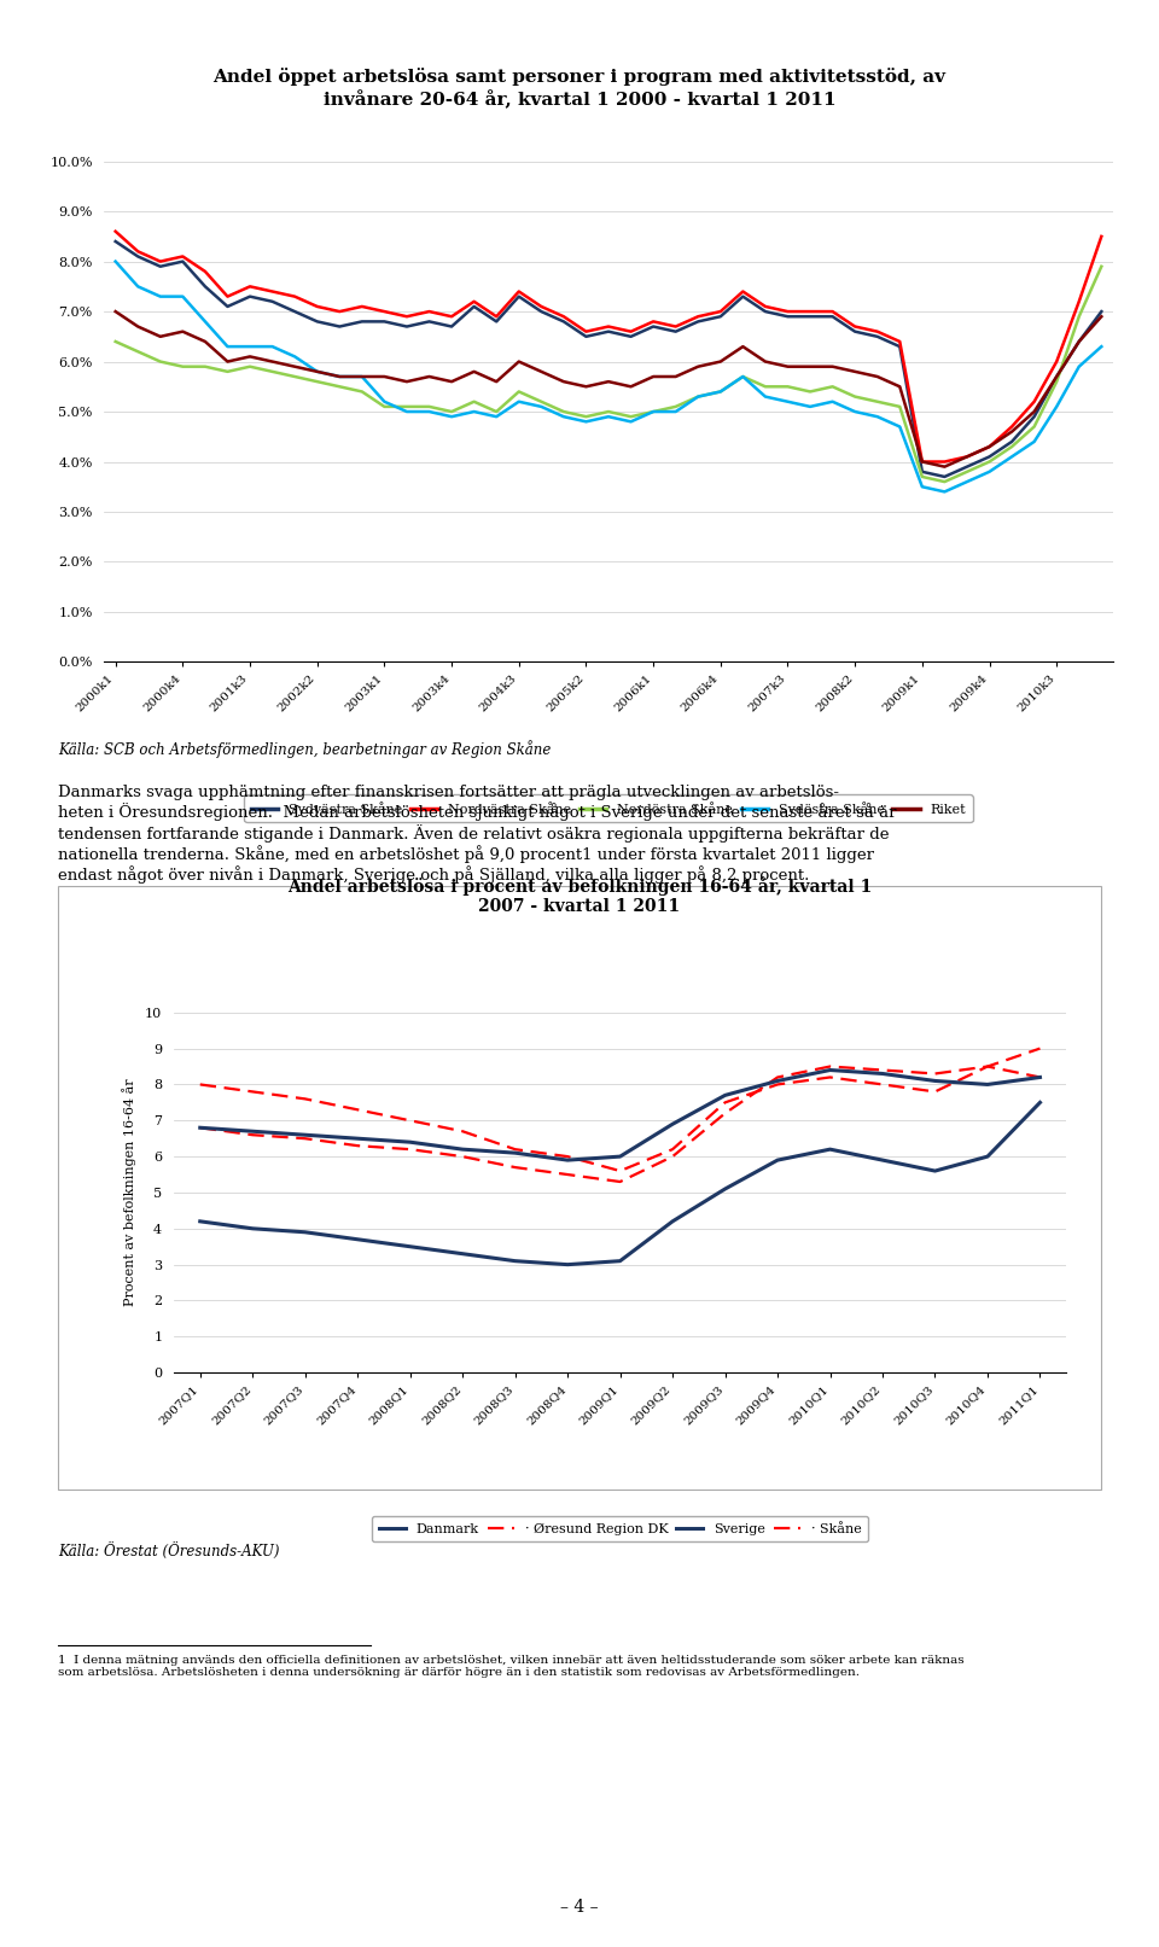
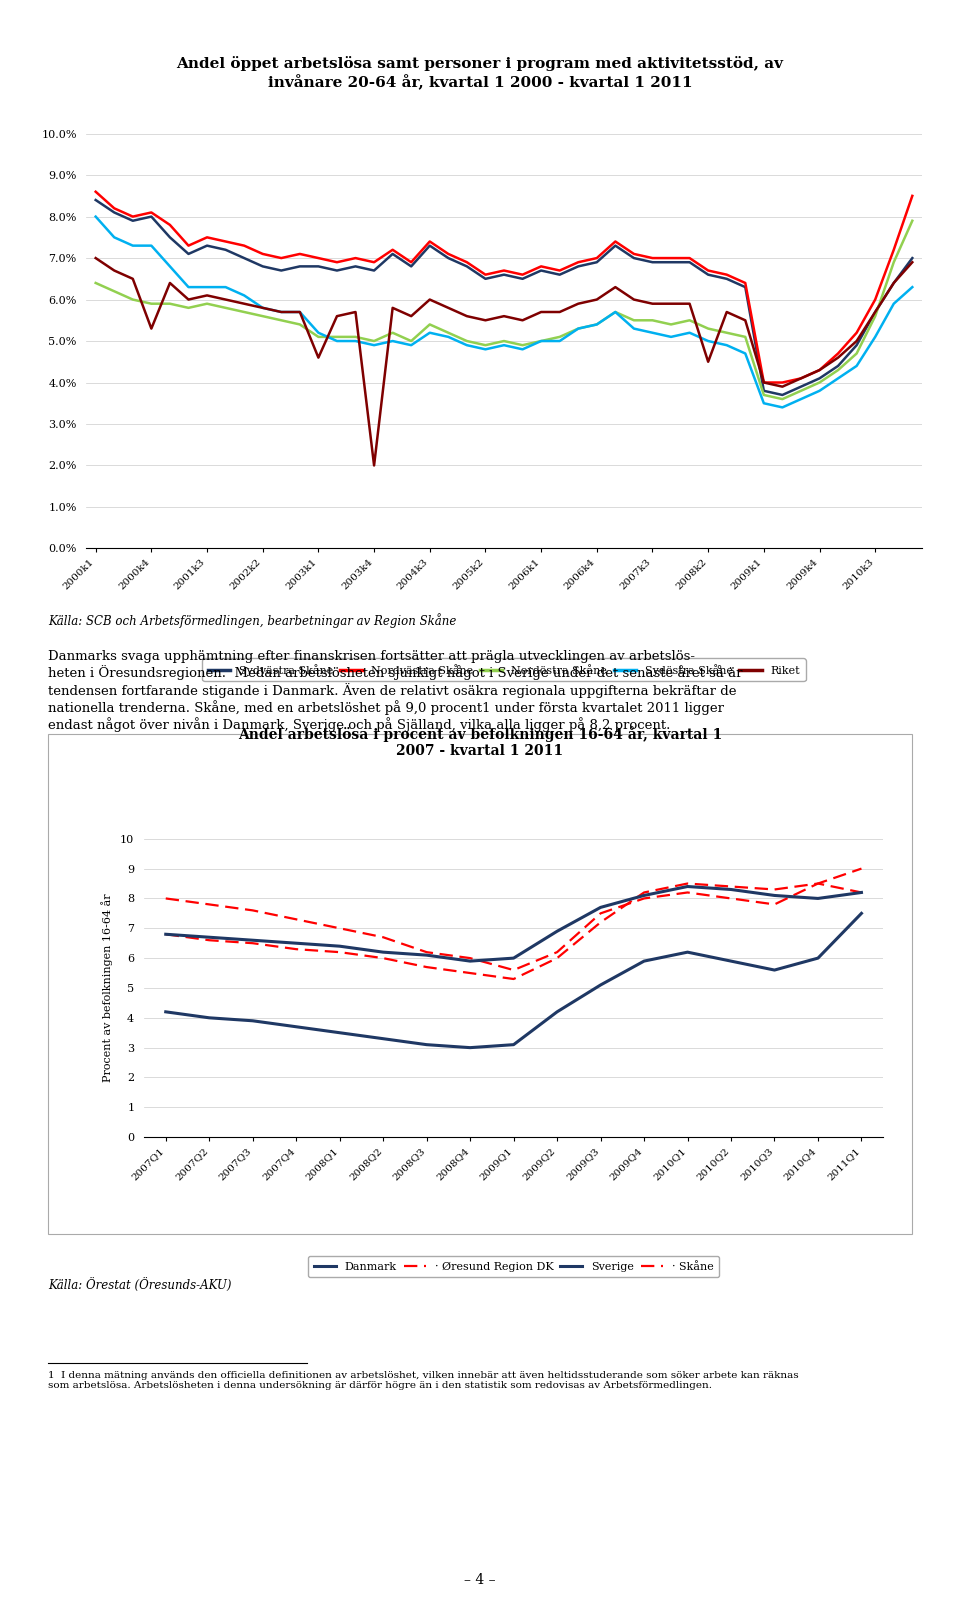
Riket/2000k4: 6.6% -> 5.3%
Riket/2003k1: 5.7% -> 4.6%
Riket/2003k4: 5.6% -> 2.0%
Riket/2008k2: 5.8% -> 4.5%
